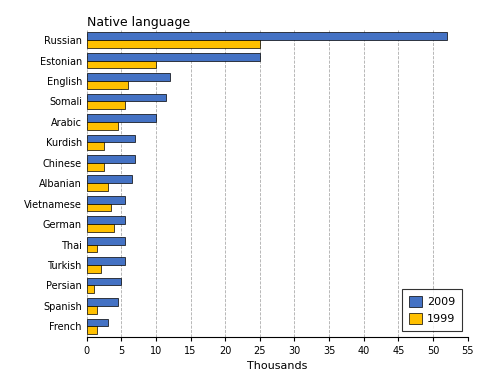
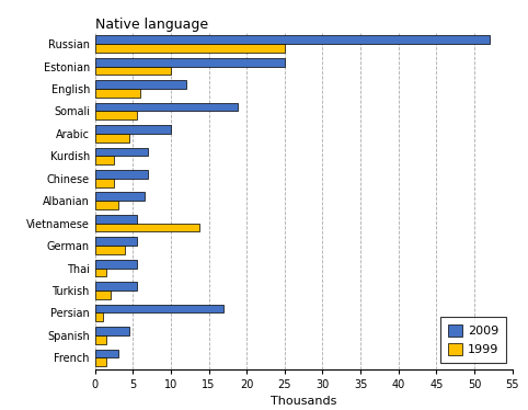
2009/Somali: 11.5 -> 18.8
1999/Vietnamese: 3.5 -> 13.8
2009/Persian: 5.0 -> 17.0
